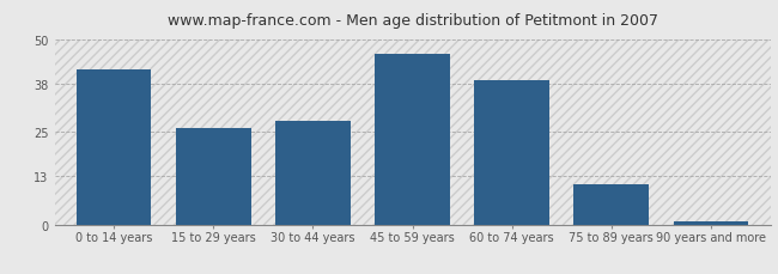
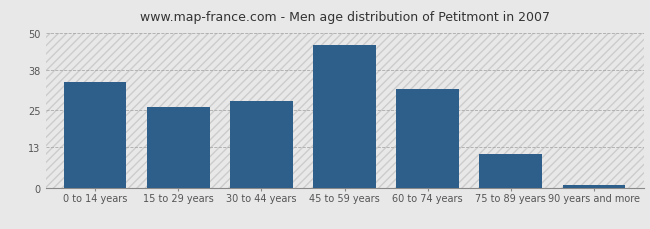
0 to 14 years: 42 -> 34
60 to 74 years: 39 -> 32
